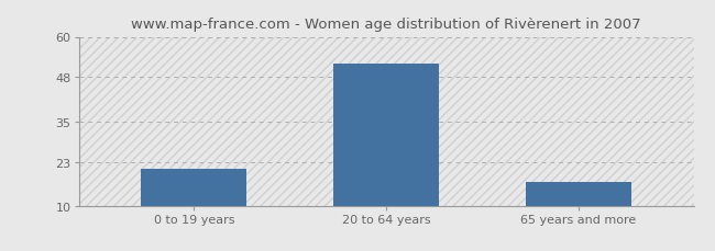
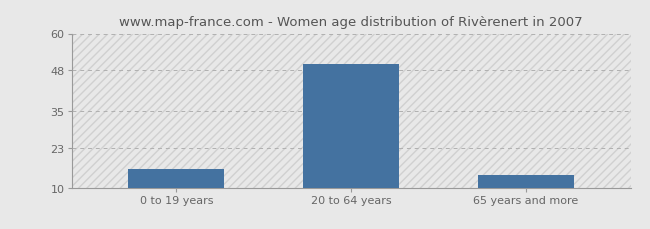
0 to 19 years: 21 -> 16
20 to 64 years: 52 -> 50
65 years and more: 17 -> 14
